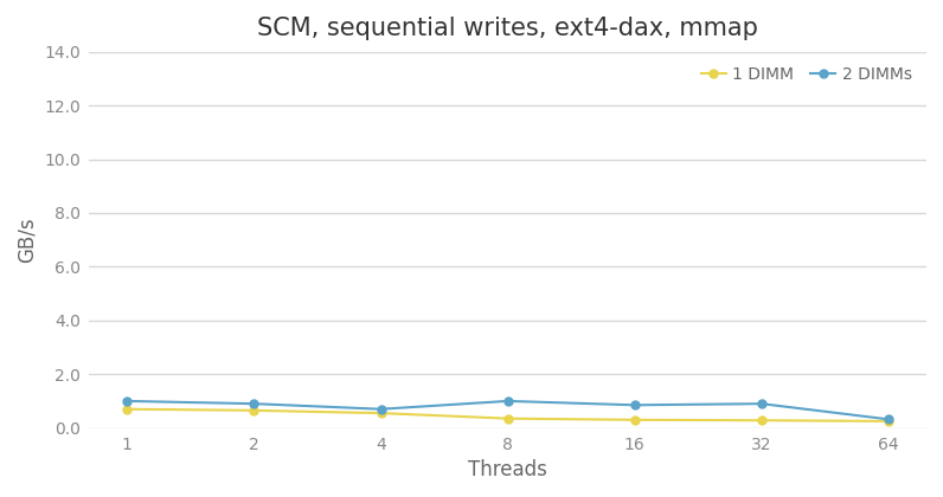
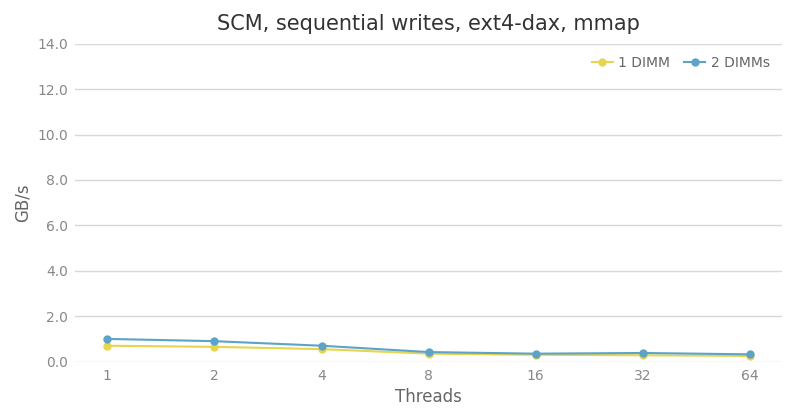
2 DIMMs/8: 1.00 -> 0.42
2 DIMMs/16: 0.85 -> 0.35
2 DIMMs/32: 0.90 -> 0.38
